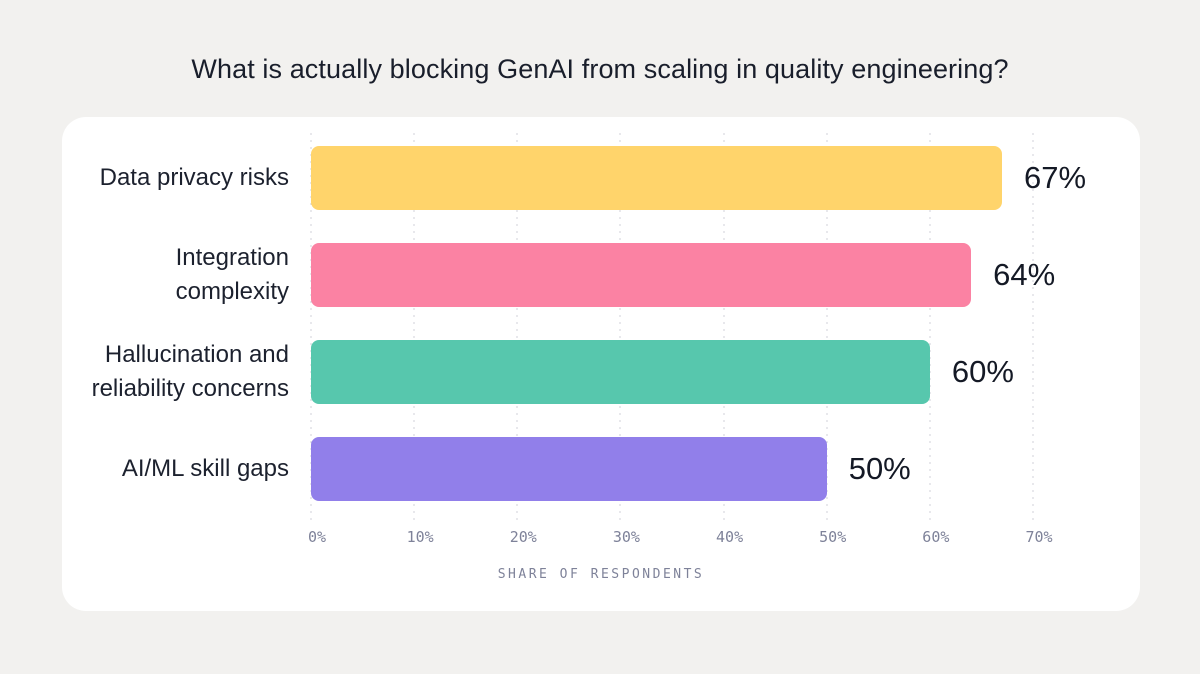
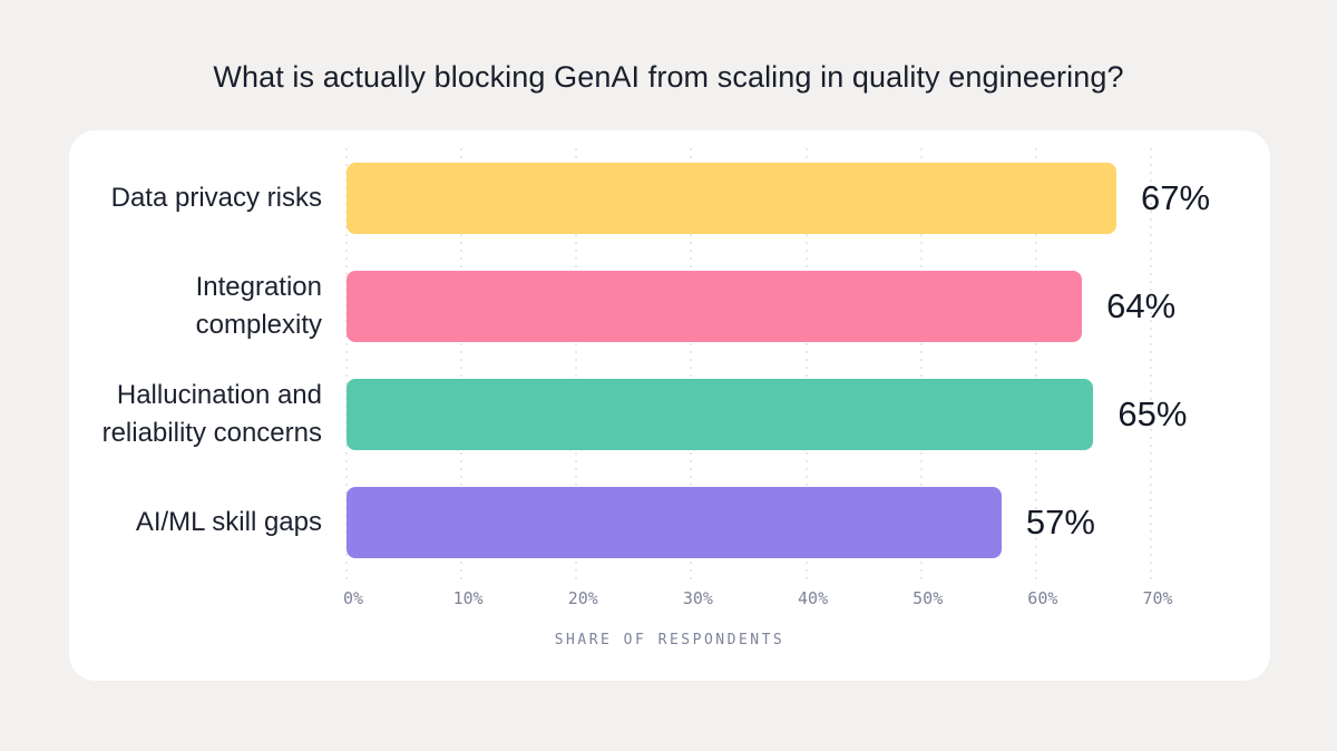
Hallucination and reliability concerns: 60% -> 65%
AI/ML skill gaps: 50% -> 57%
